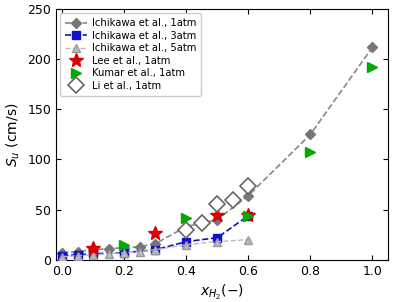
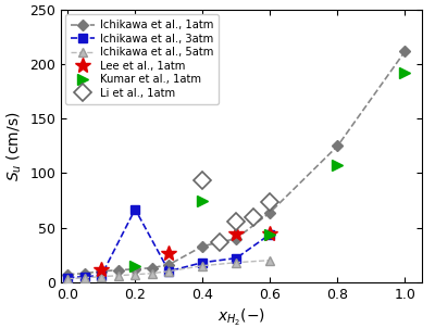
Ichikawa et al., 3atm/0.2: 7 -> 67
Kumar et al., 1atm/0.4: 42 -> 75
Li et al., 1atm/0.4: 30 -> 93
